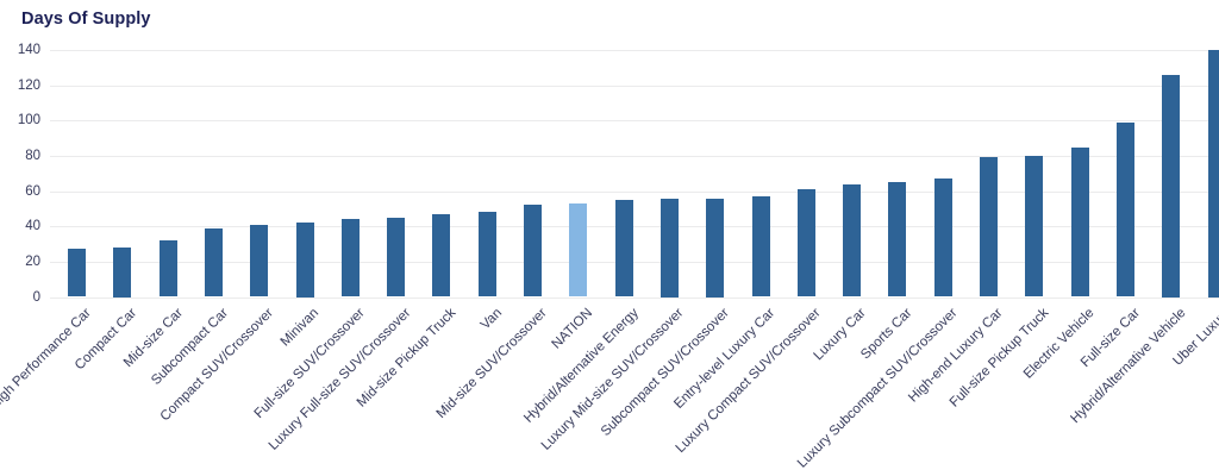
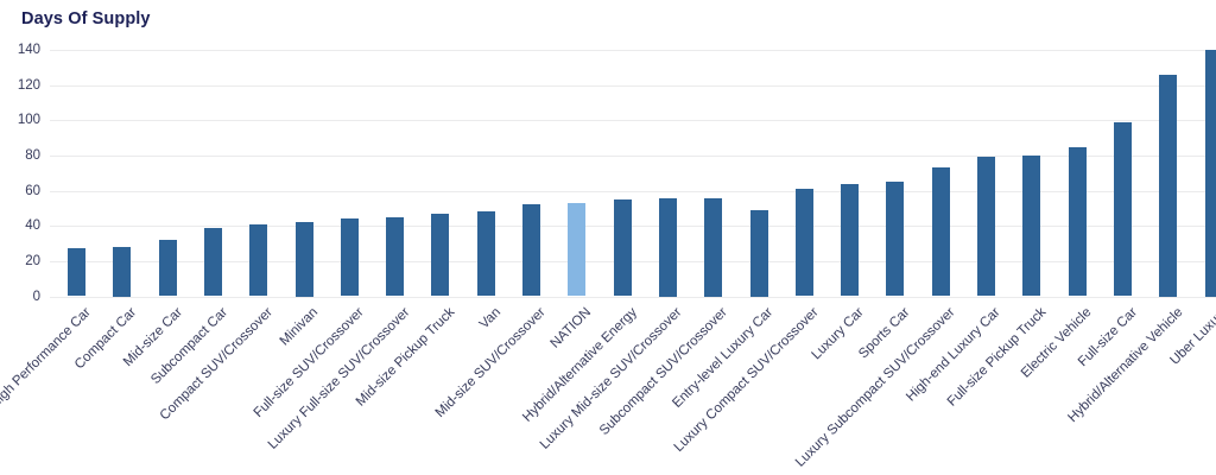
Entry-level Luxury Car: 57 -> 49
Luxury Subcompact SUV/Crossover: 67 -> 73
